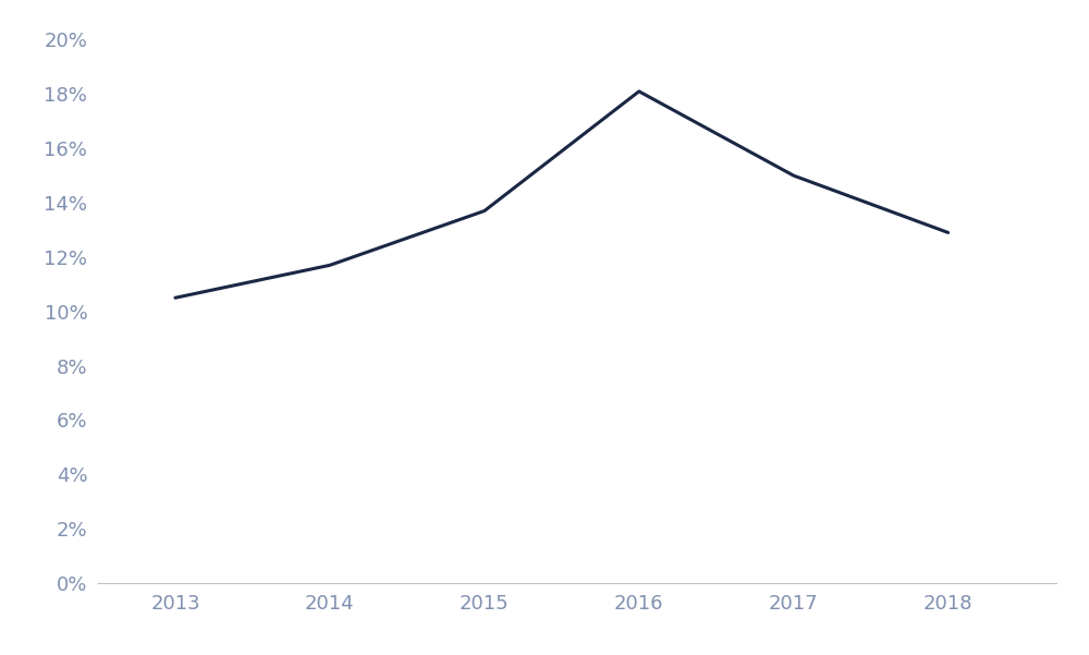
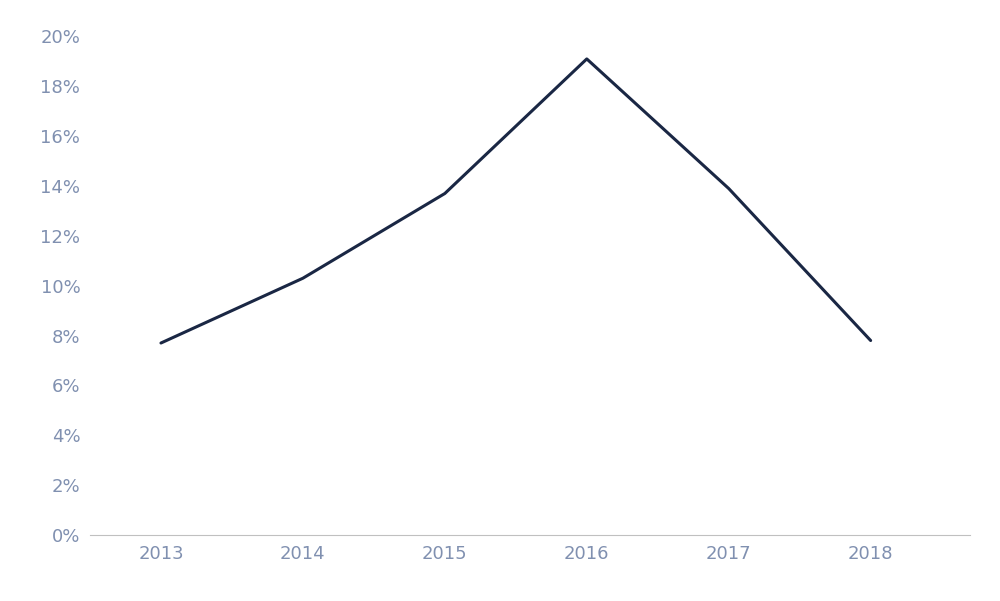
2013: 10.5% -> 7.7%
2014: 11.7% -> 10.3%
2016: 18.1% -> 19.1%
2017: 15.0% -> 13.9%
2018: 12.9% -> 7.8%
